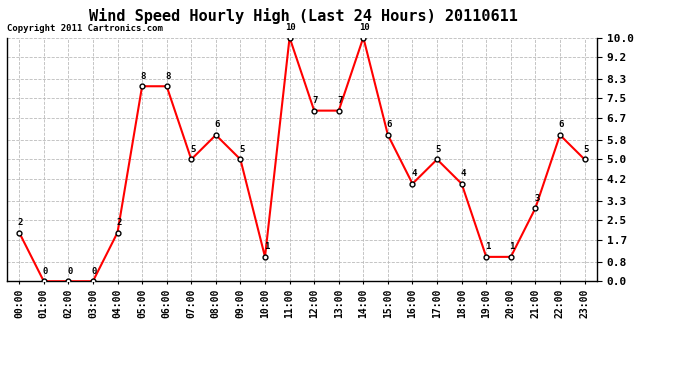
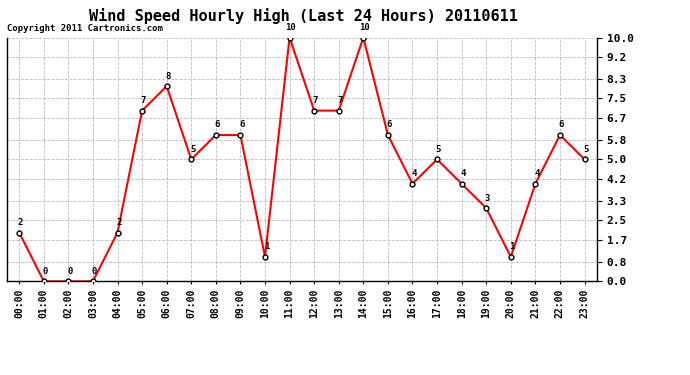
05:00: 8 -> 7
09:00: 5 -> 6
19:00: 1 -> 3
21:00: 3 -> 4
